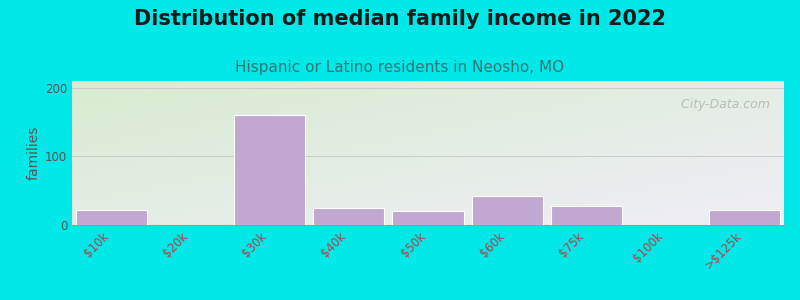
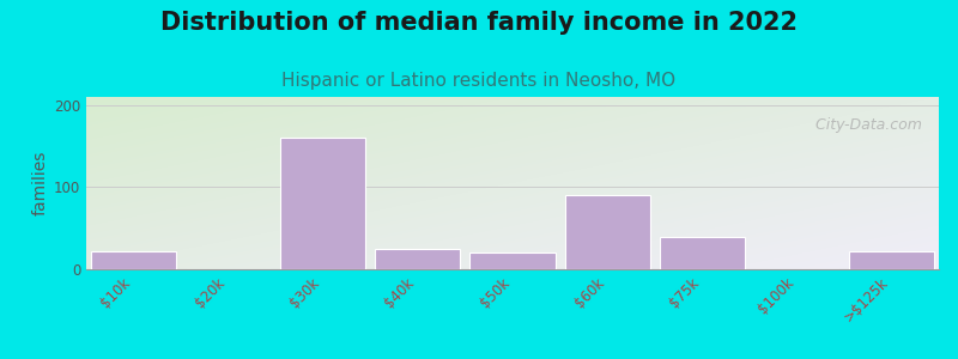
$60k: 42 -> 90
$75k: 28 -> 40
